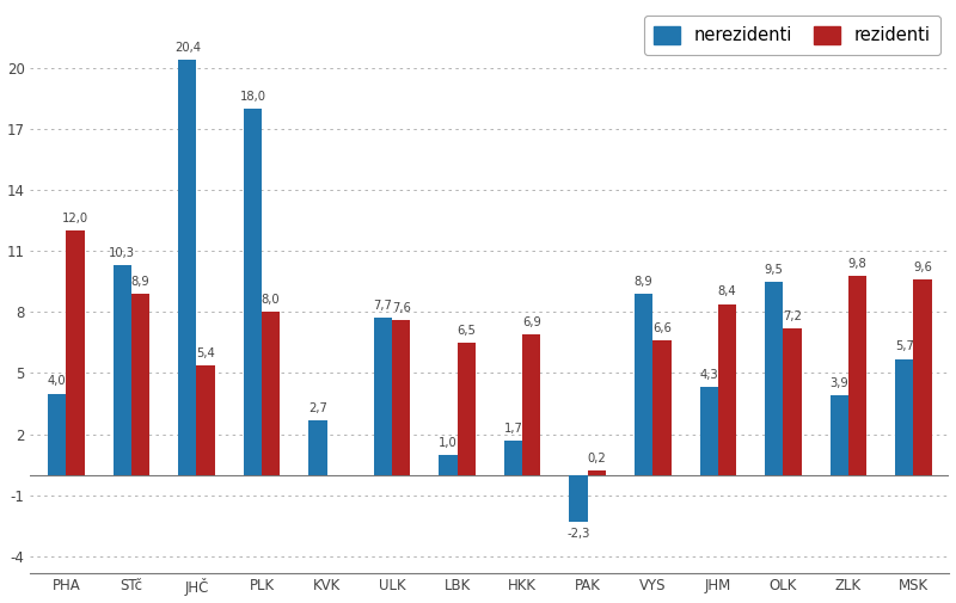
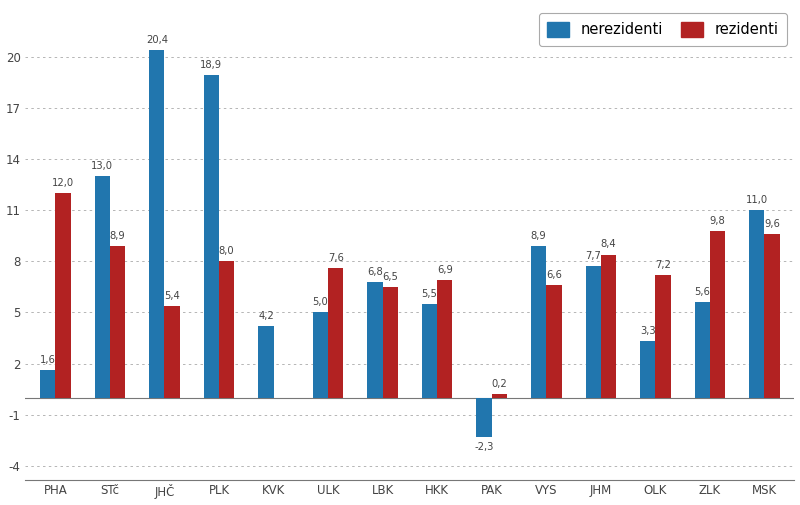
nerezidenti/PHA: 4,0 -> 1,6
nerezidenti/STč: 10,3 -> 13,0
nerezidenti/PLK: 18,0 -> 18,9
nerezidenti/KVK: 2,7 -> 4,2
nerezidenti/ULK: 7,7 -> 5,0
nerezidenti/LBK: 1,0 -> 6,8
nerezidenti/HKK: 1,7 -> 5,5
nerezidenti/JHM: 4,3 -> 7,7
nerezidenti/OLK: 9,5 -> 3,3
nerezidenti/ZLK: 3,9 -> 5,6
nerezidenti/MSK: 5,7 -> 11,0
